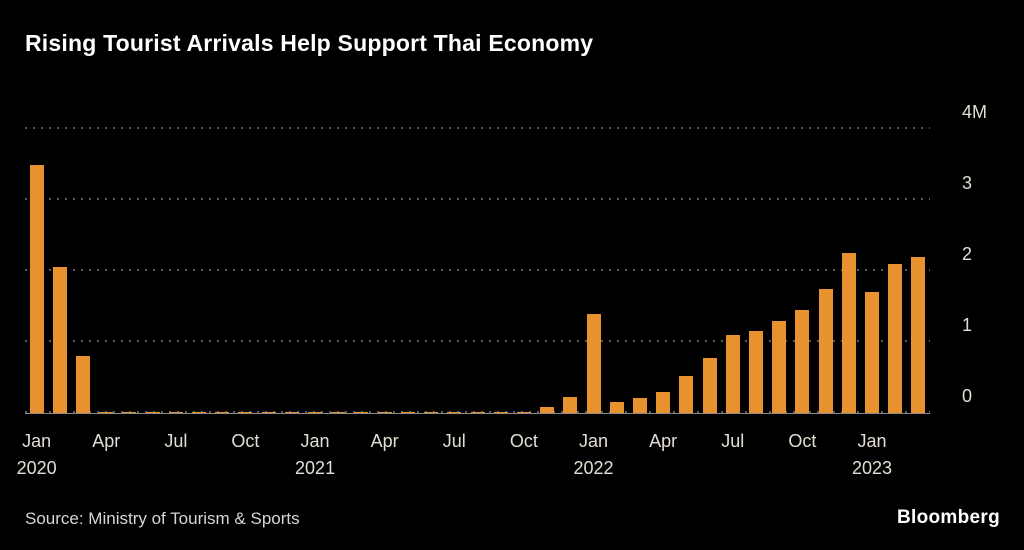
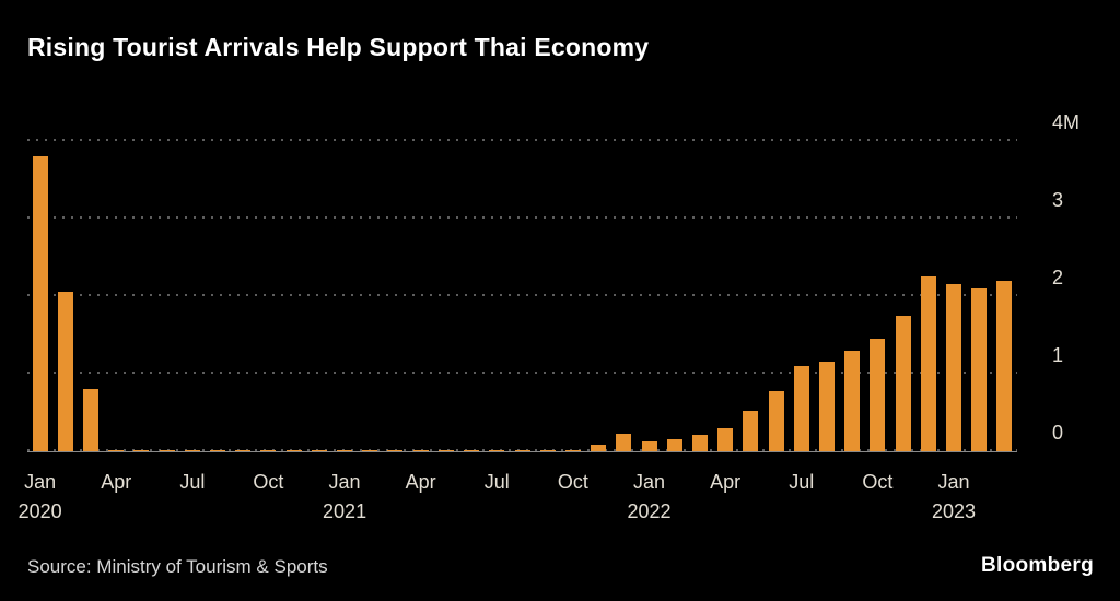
Jan 2020: 3.5M -> 3.8M
Jan 2022: 1.4M -> 0.1M
Jan 2023: 1.7M -> 2.1M
